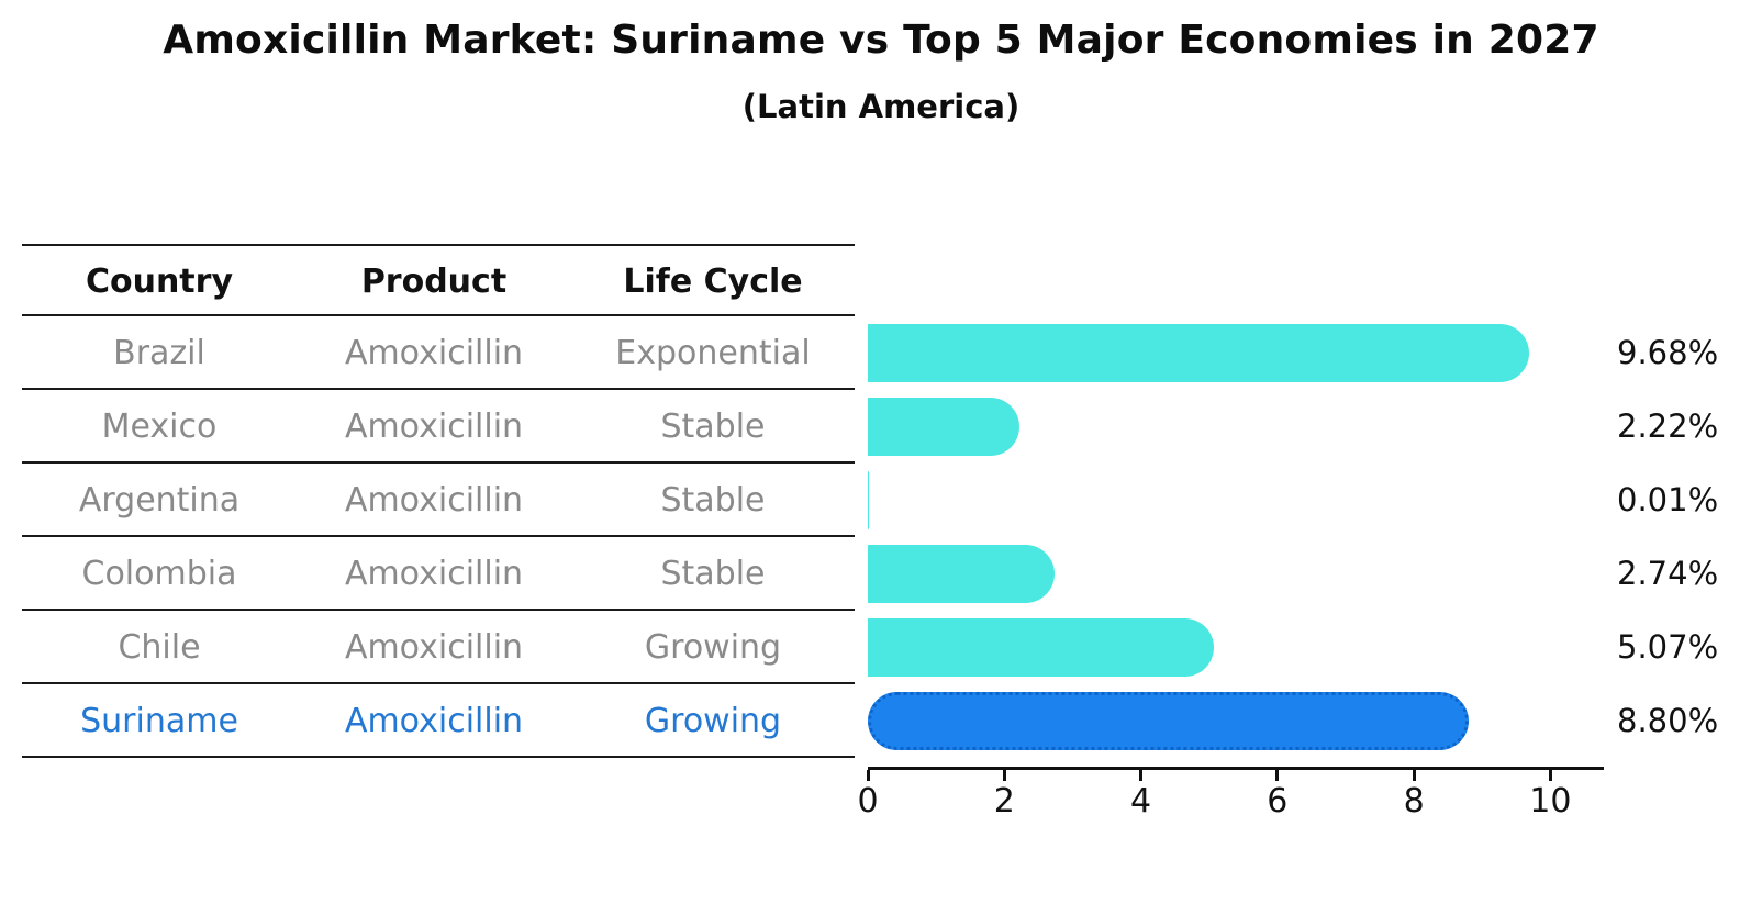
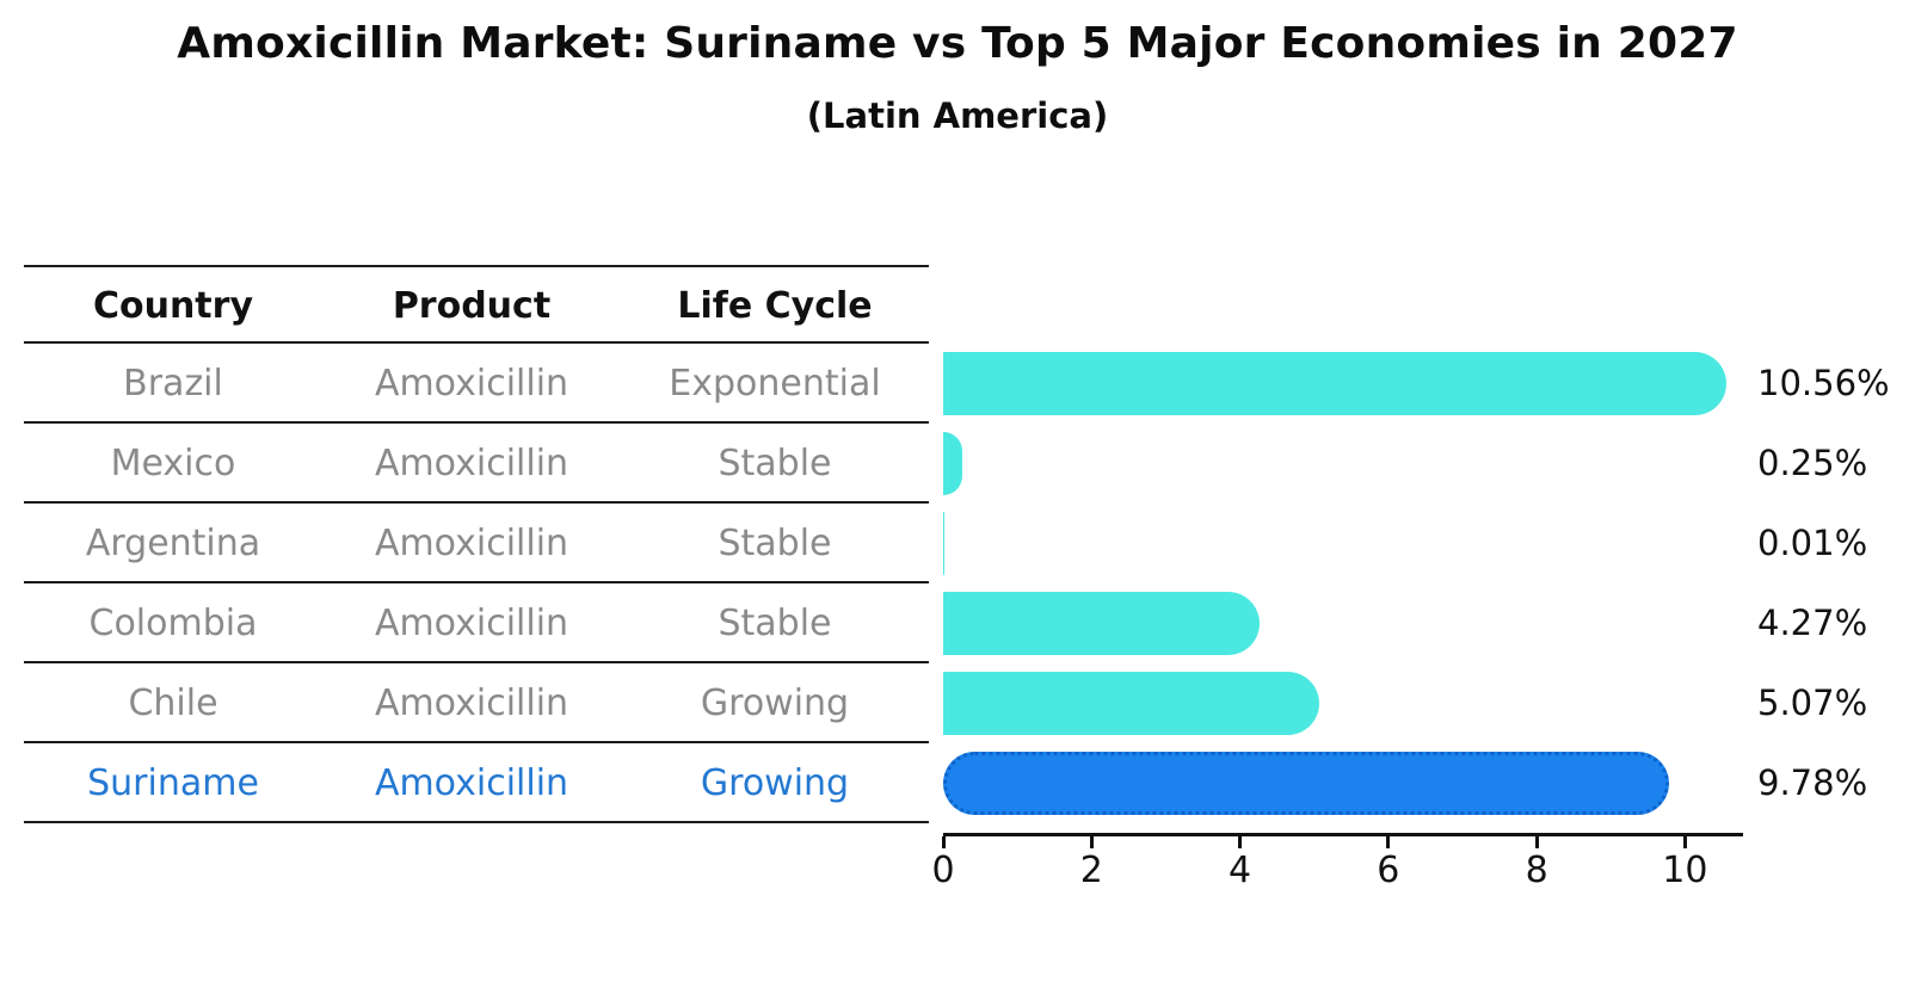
Brazil: 9.68% -> 10.56%
Mexico: 2.22% -> 0.25%
Colombia: 2.74% -> 4.27%
Suriname: 8.80% -> 9.78%
